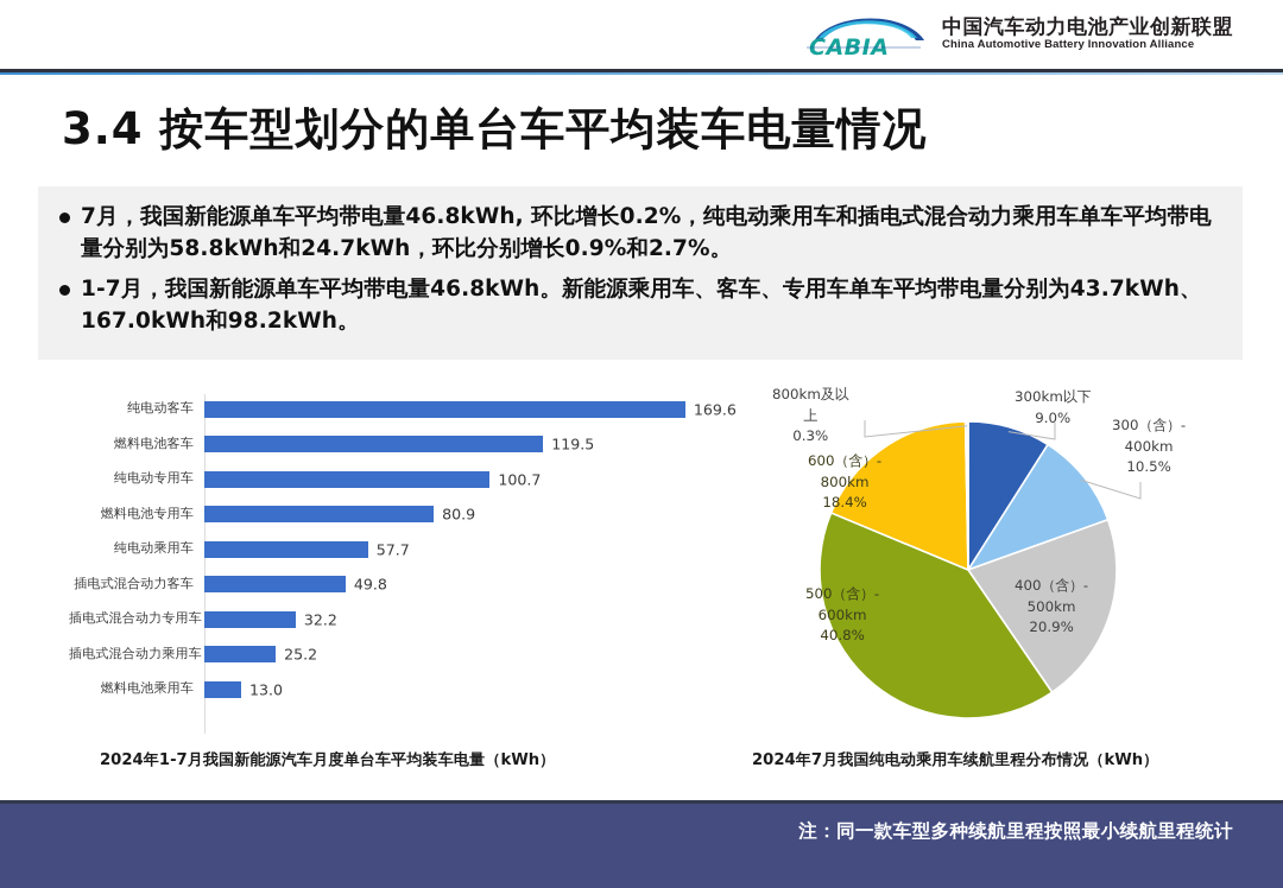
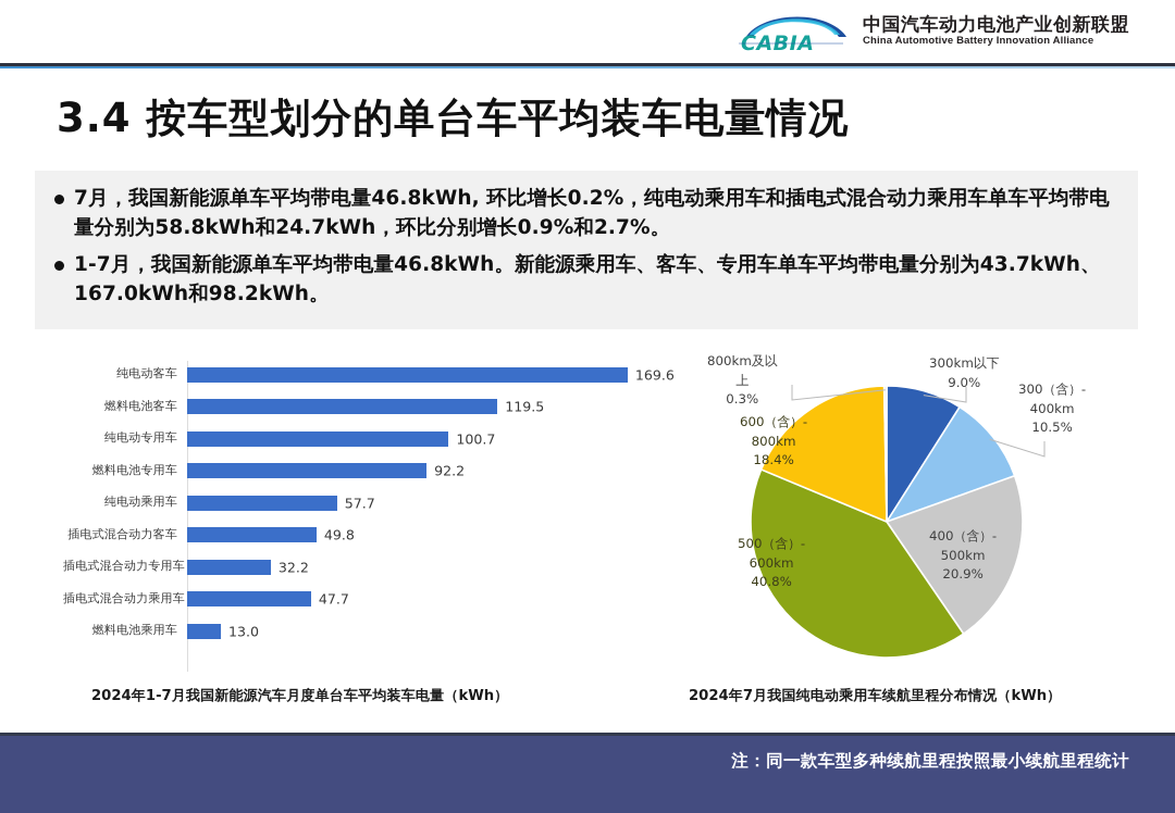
2024年1-7月我国新能源汽车月度单台车平均装车电量（kWh）/燃料电池专用车: 80.9 -> 92.2
2024年1-7月我国新能源汽车月度单台车平均装车电量（kWh）/插电式混合动力乘用车: 25.2 -> 47.7
